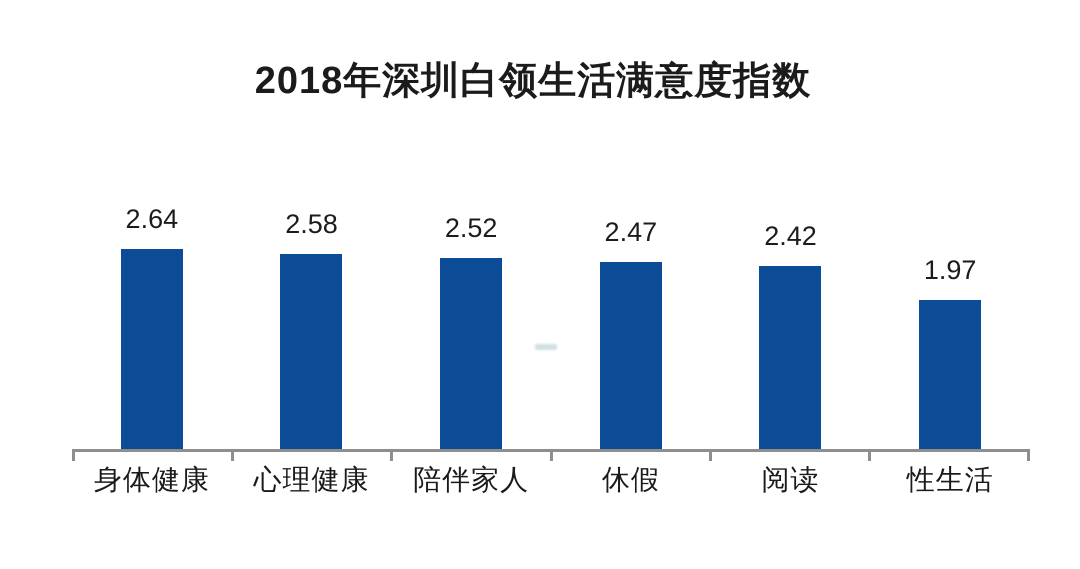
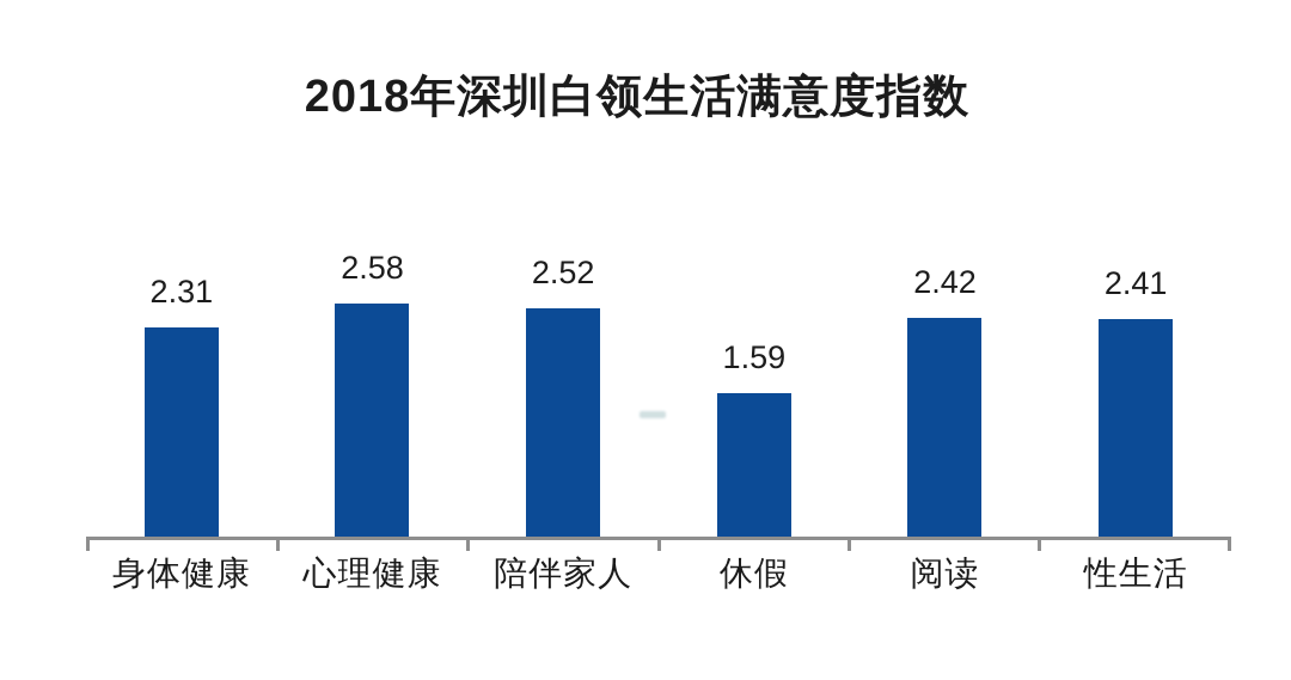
身体健康: 2.64 -> 2.31
休假: 2.47 -> 1.59
性生活: 1.97 -> 2.41
